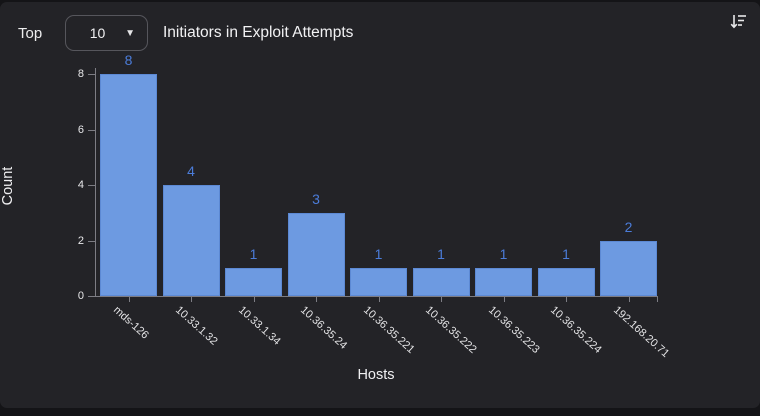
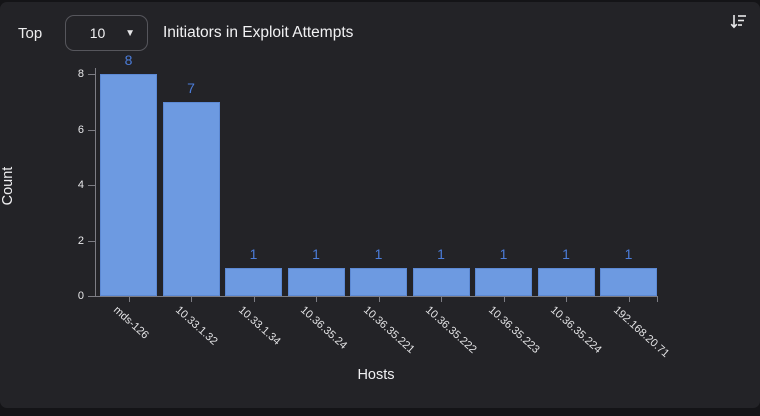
10.33.1.32: 4 -> 7
10.36.35.24: 3 -> 1
192.168.20.71: 2 -> 1
